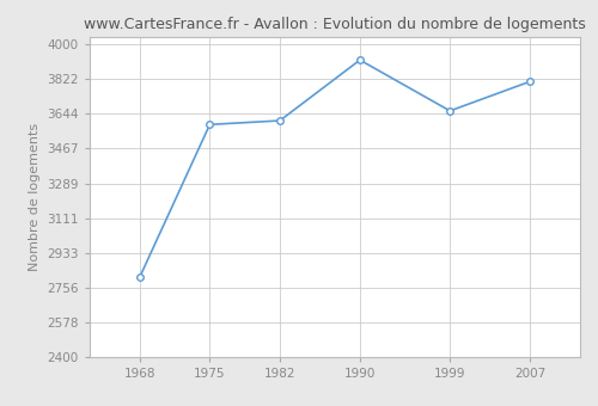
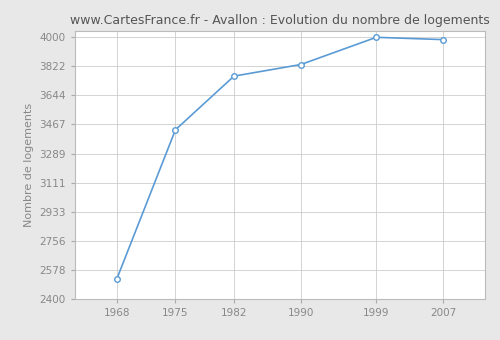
1968: 2810 -> 2520
1975: 3590 -> 3430
1982: 3610 -> 3760
1990: 3920 -> 3830
1999: 3660 -> 4000
2007: 3810 -> 3980
